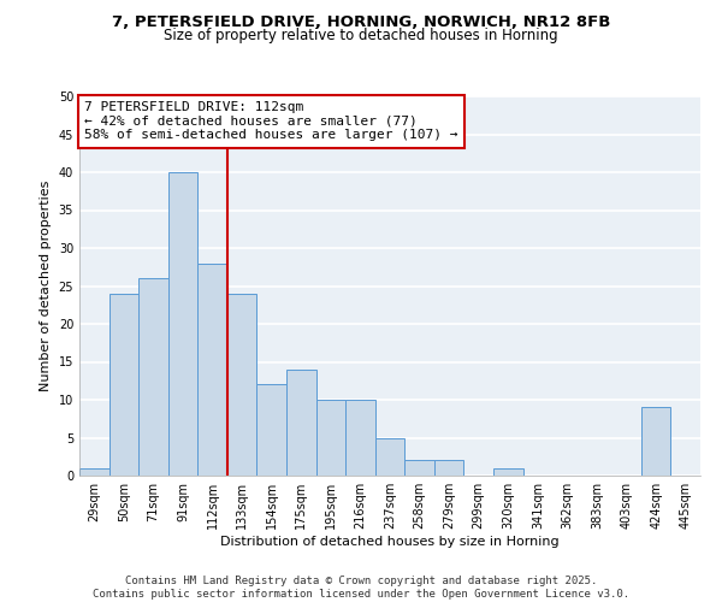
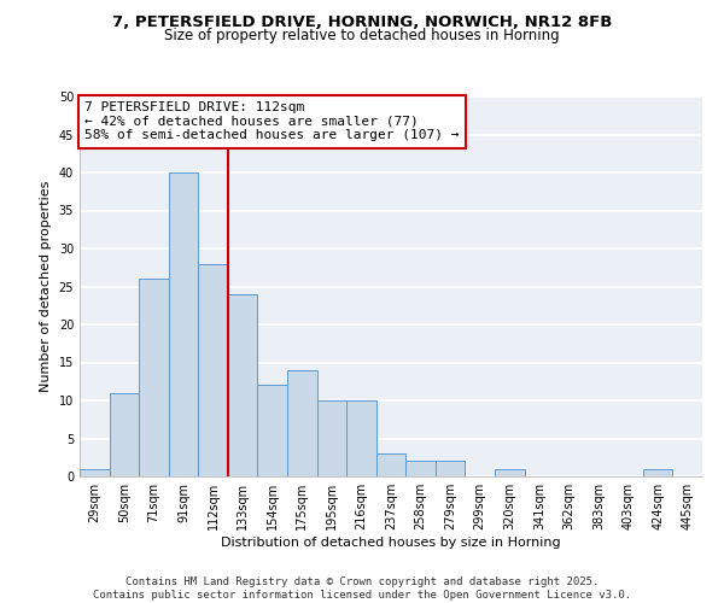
50sqm: 24 -> 11
237sqm: 5 -> 3
424sqm: 9 -> 1
